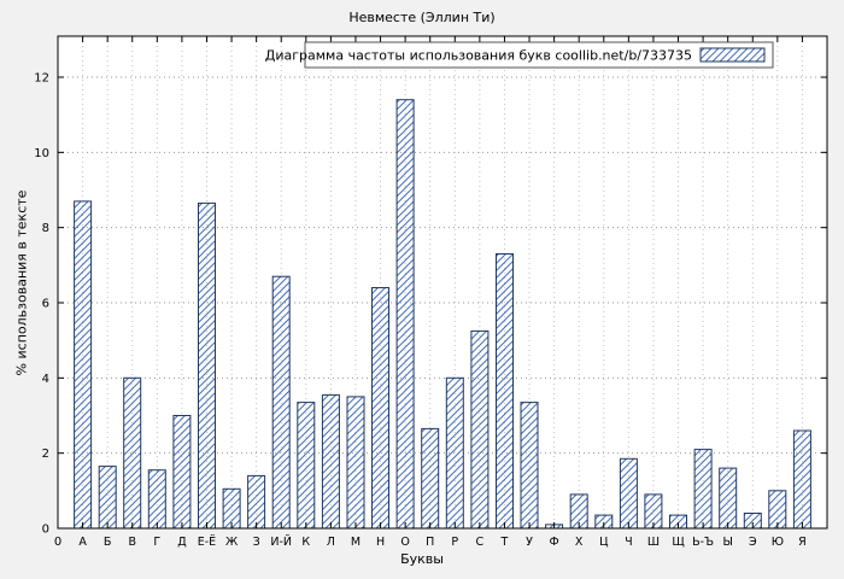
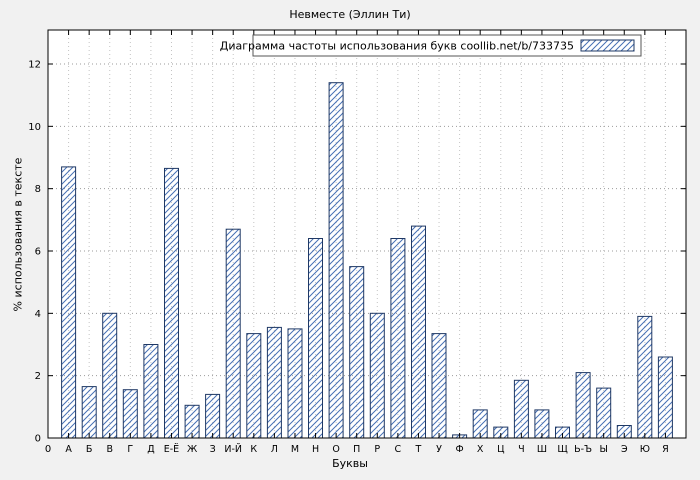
П: 2.6 -> 5.5
С: 5.2 -> 6.4
Т: 7.3 -> 6.8
Ю: 1.0 -> 3.9
